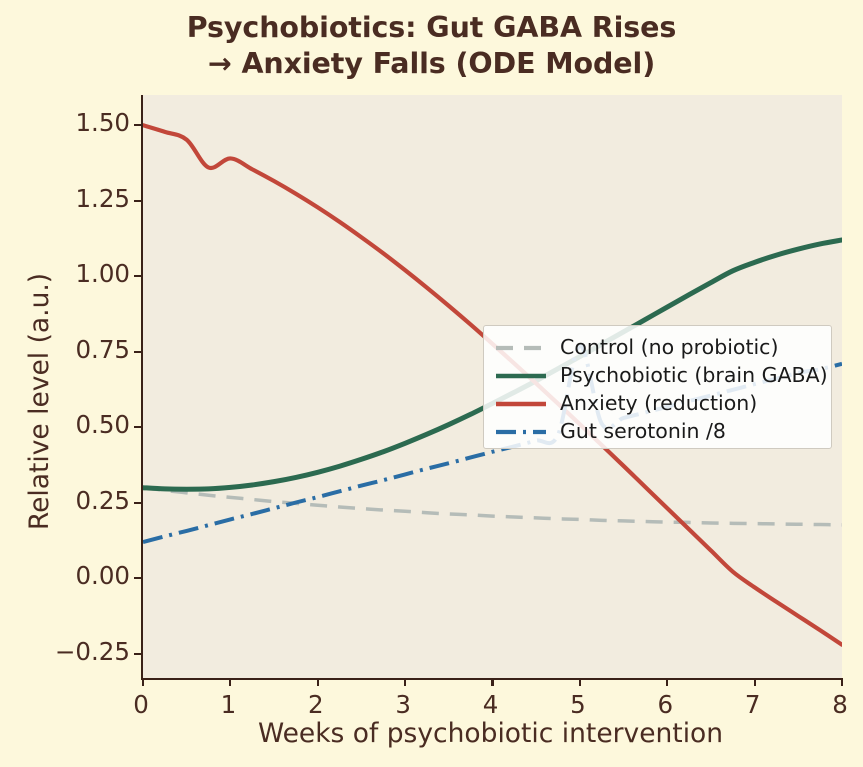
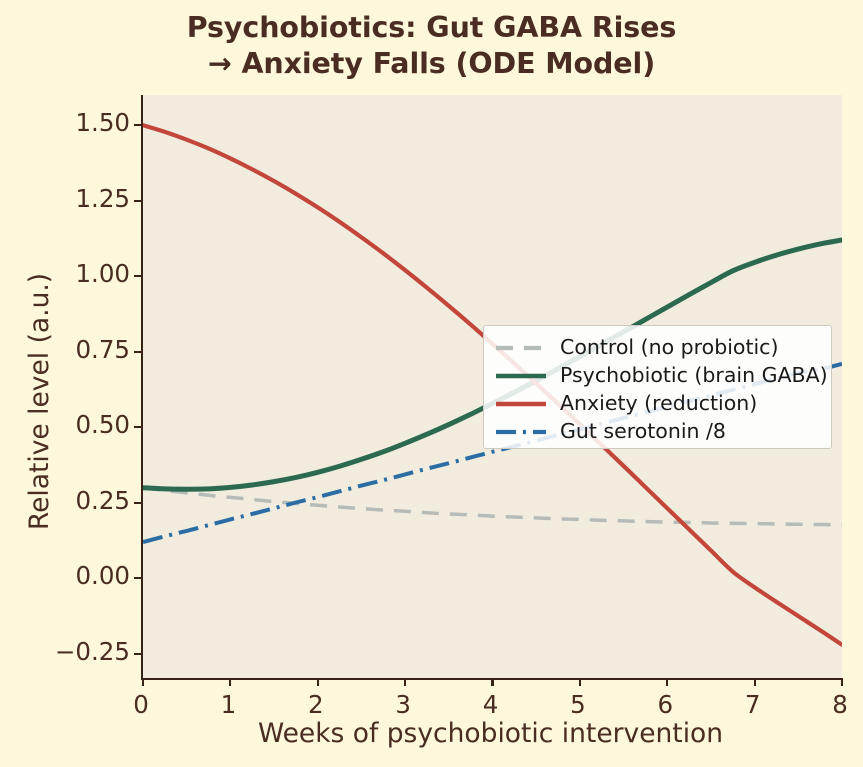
Anxiety (reduction)/0.75: 1.36 -> 1.42
Gut serotonin /8/5: 0.77 -> 0.49
